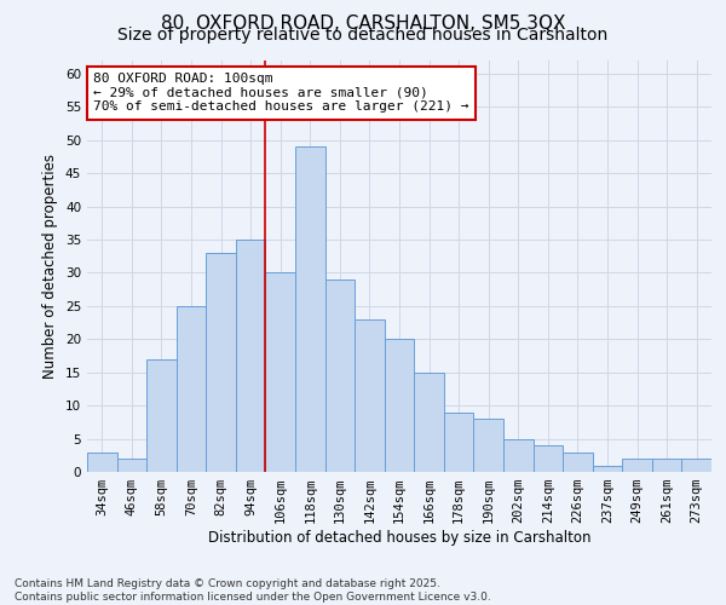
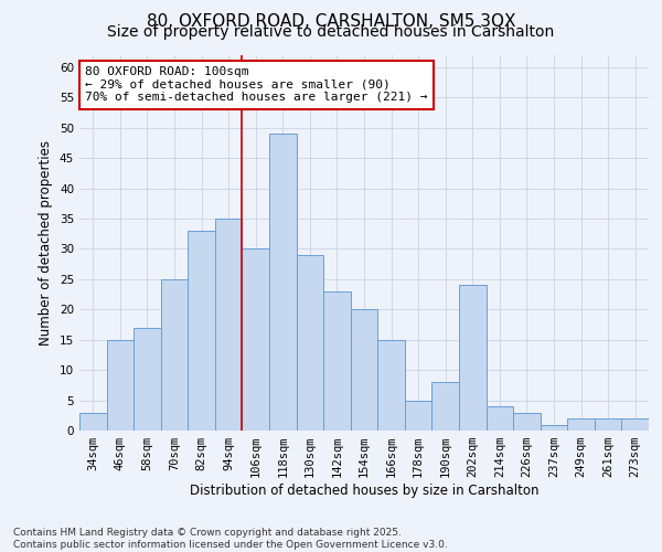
46sqm: 2 -> 15
178sqm: 9 -> 5
202sqm: 5 -> 24
